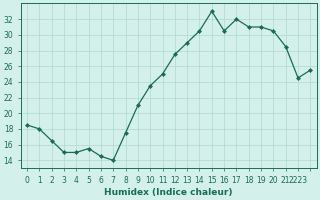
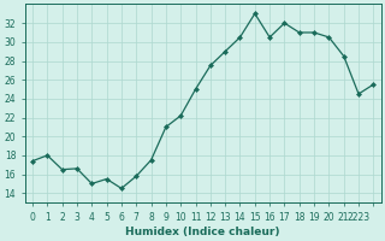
0: 18.5 -> 17.4
3: 15.0 -> 16.6
7: 14.0 -> 15.8
10: 23.5 -> 22.2
